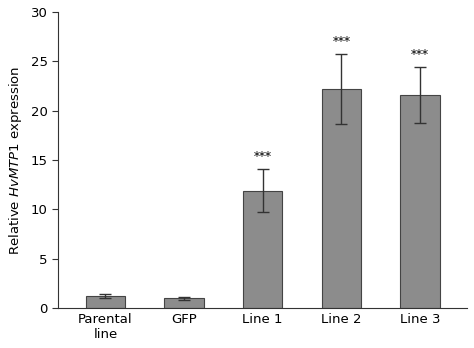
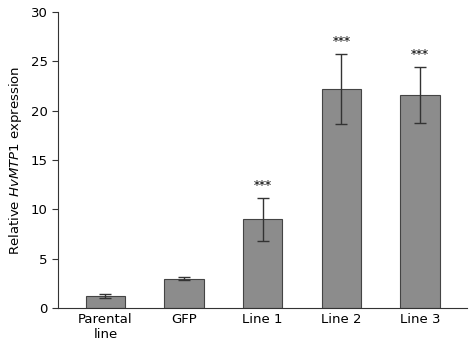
GFP: 1.0 -> 3.0
Line 1: 11.9 -> 9.0
